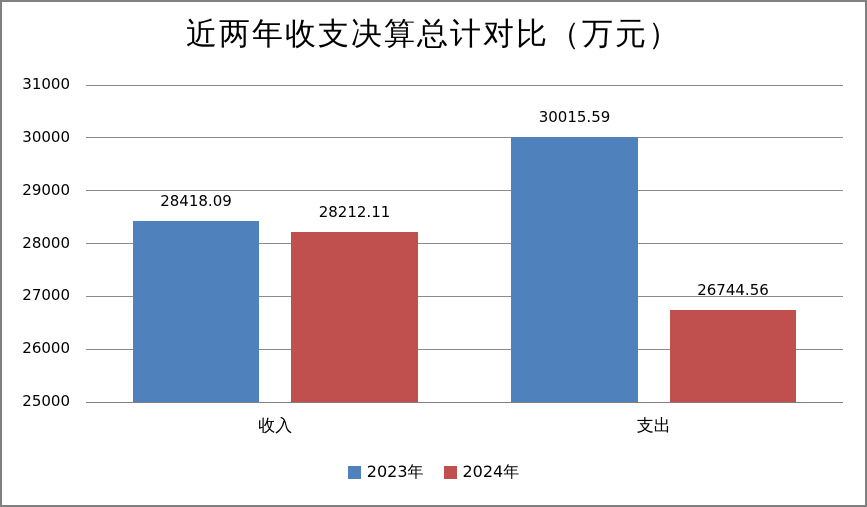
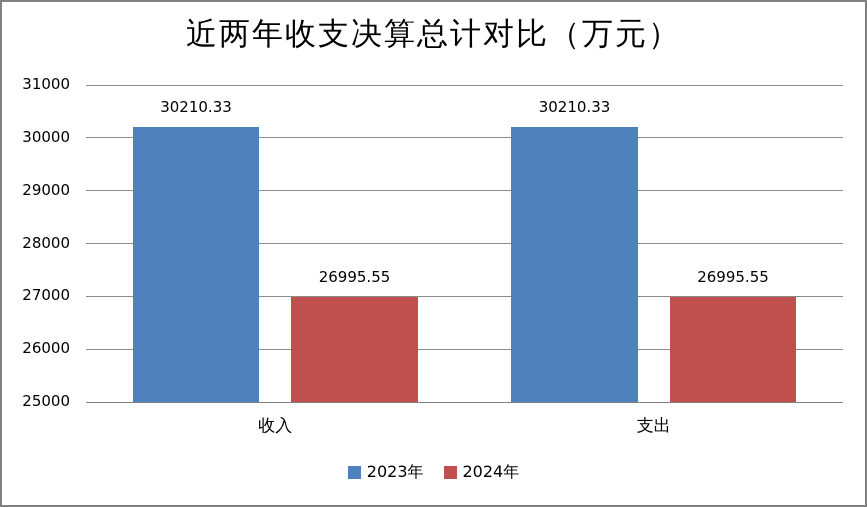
2023年/收入: 28418.09 -> 30210.33
2024年/收入: 28212.11 -> 26995.55
2023年/支出: 30015.59 -> 30210.33
2024年/支出: 26744.56 -> 26995.55
